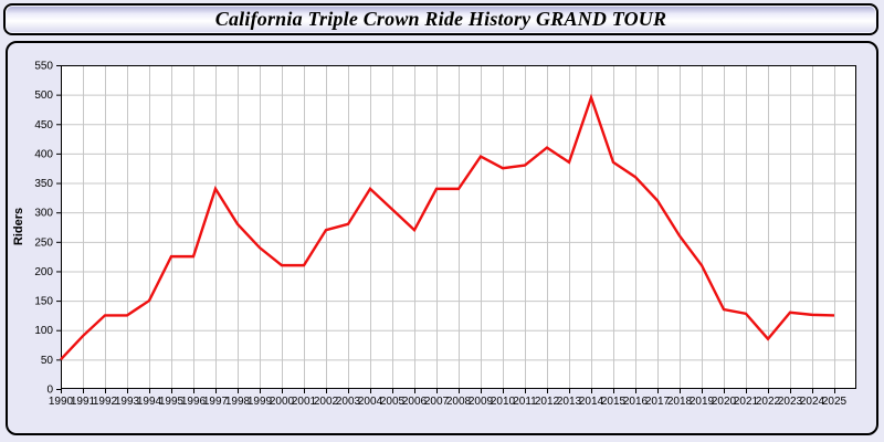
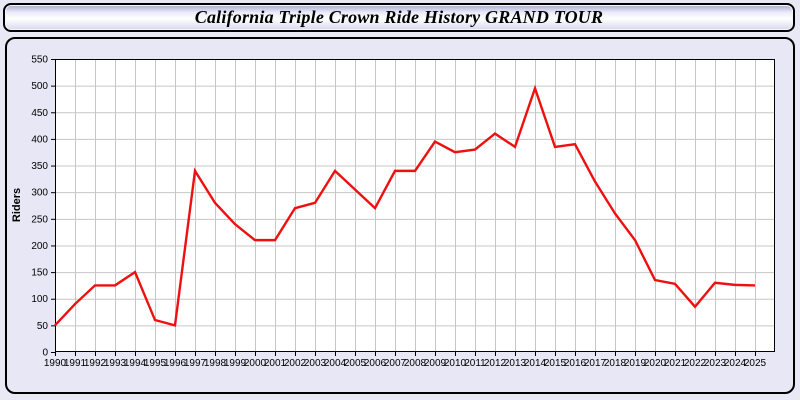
1995: 220 -> 60
1996: 220 -> 50
2016: 360 -> 390
